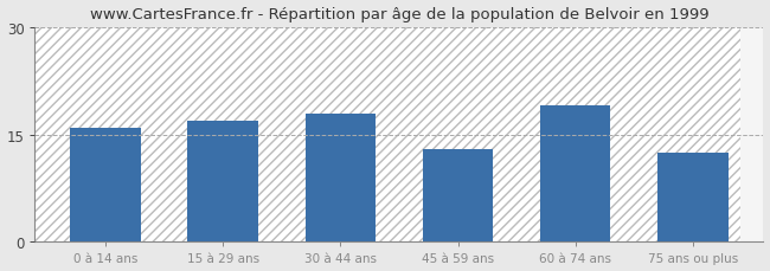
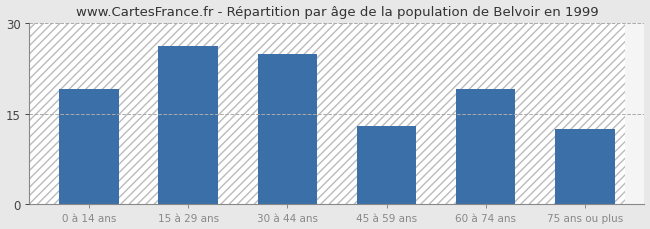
0 à 14 ans: 16.0 -> 19.0
15 à 29 ans: 17.0 -> 26.2
30 à 44 ans: 18.0 -> 24.8
